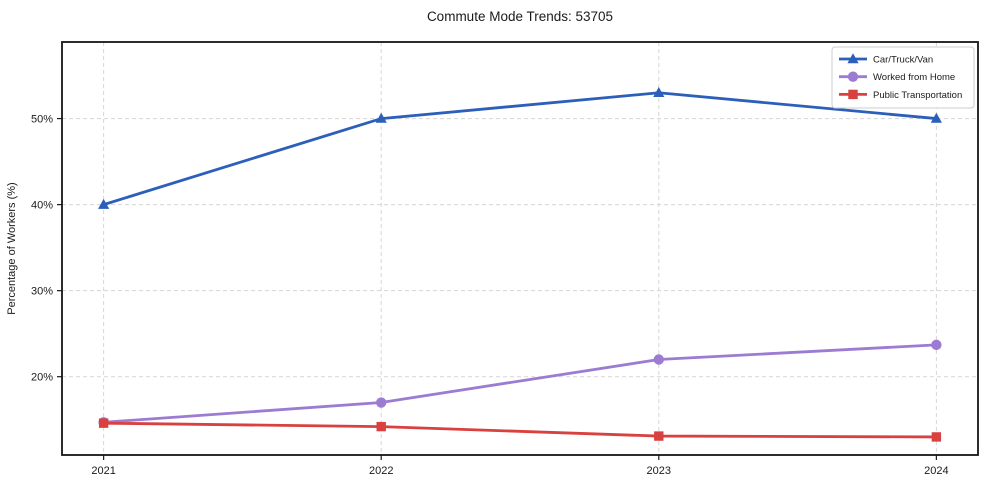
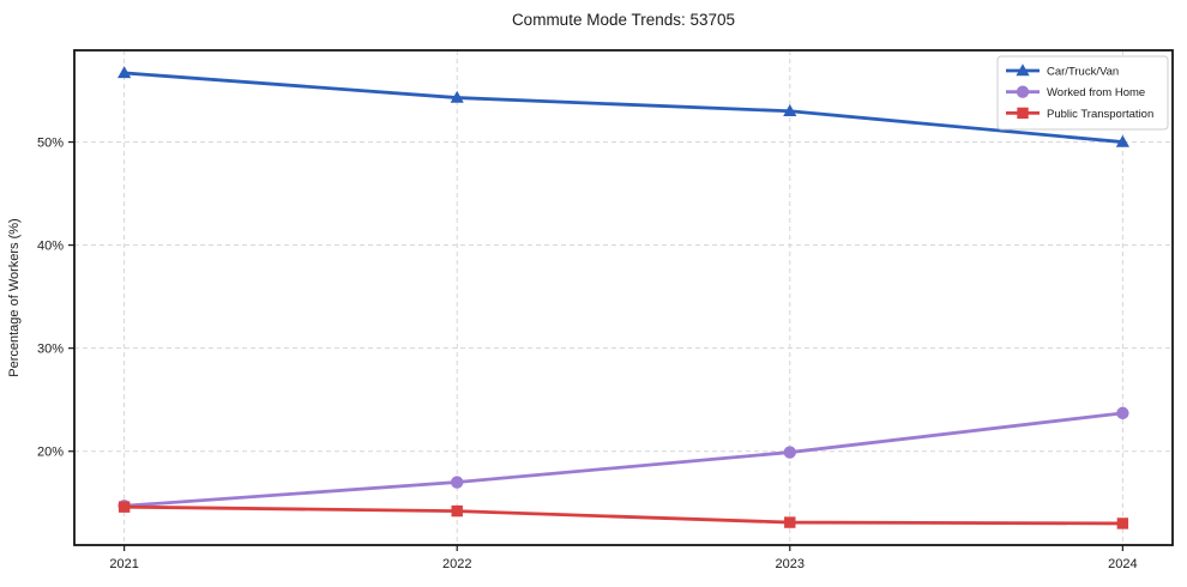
Car/Truck/Van/2021: 40% -> 57%
Car/Truck/Van/2022: 50% -> 54%
Worked from Home/2023: 22% -> 20%
